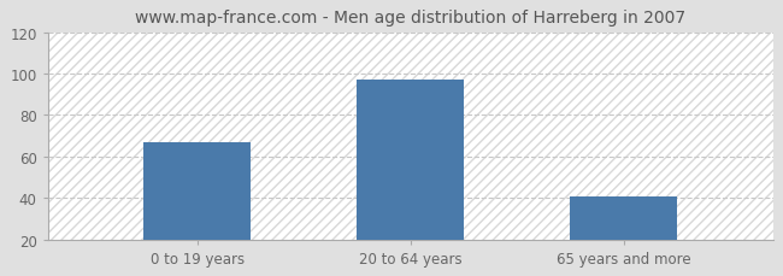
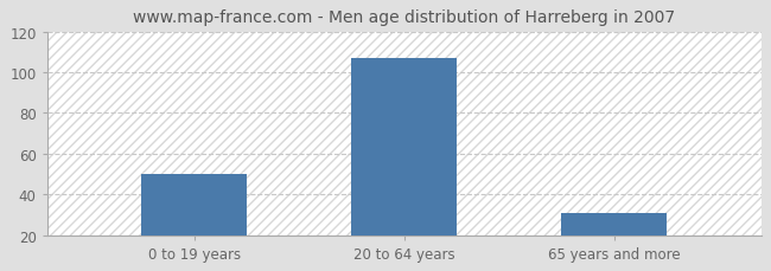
0 to 19 years: 67 -> 50
20 to 64 years: 97 -> 107
65 years and more: 41 -> 31
